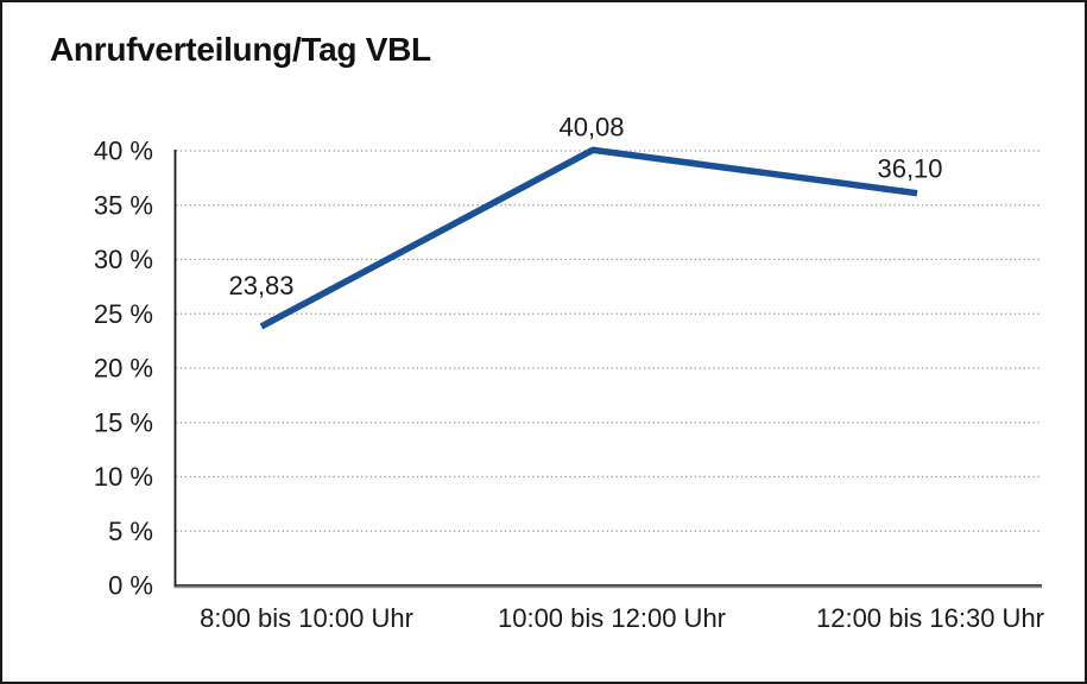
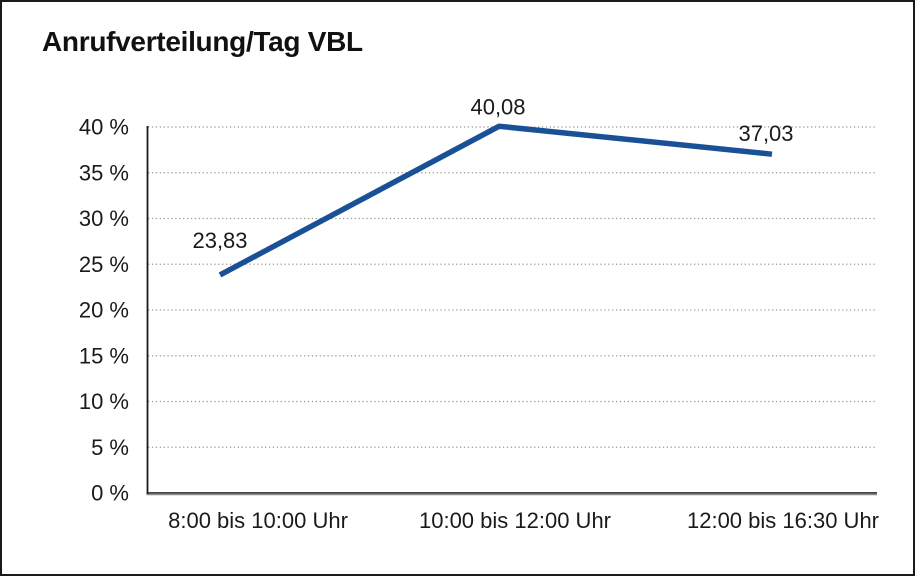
12:00 bis 16:30 Uhr: 36,10 -> 37,03
